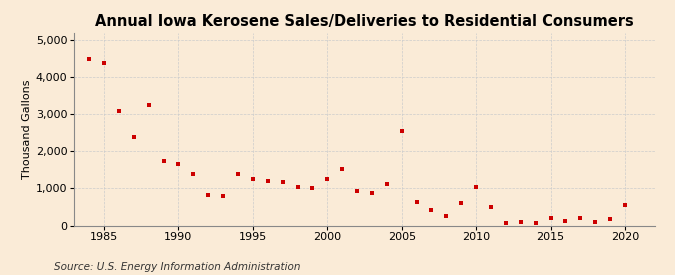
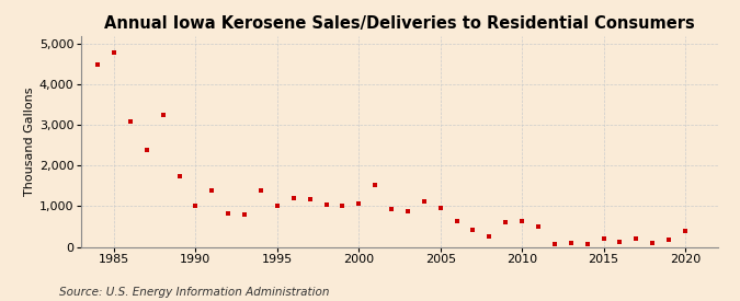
1985: 4,400 -> 4,800
1990: 1,650 -> 1,020
1995: 1,250 -> 1,020
2000: 1,250 -> 1,070
2005: 2,550 -> 950
2010: 1,050 -> 630
2020: 550 -> 380
